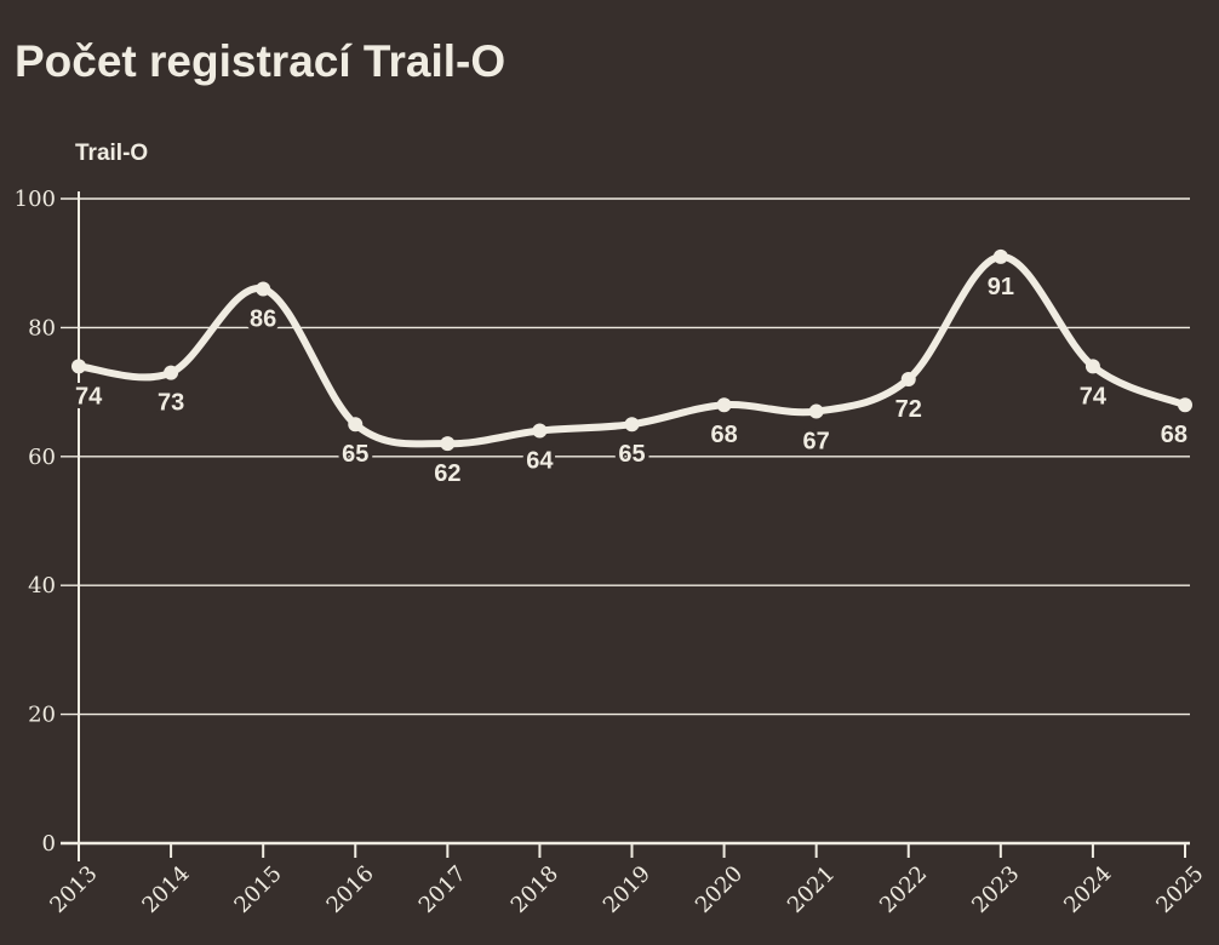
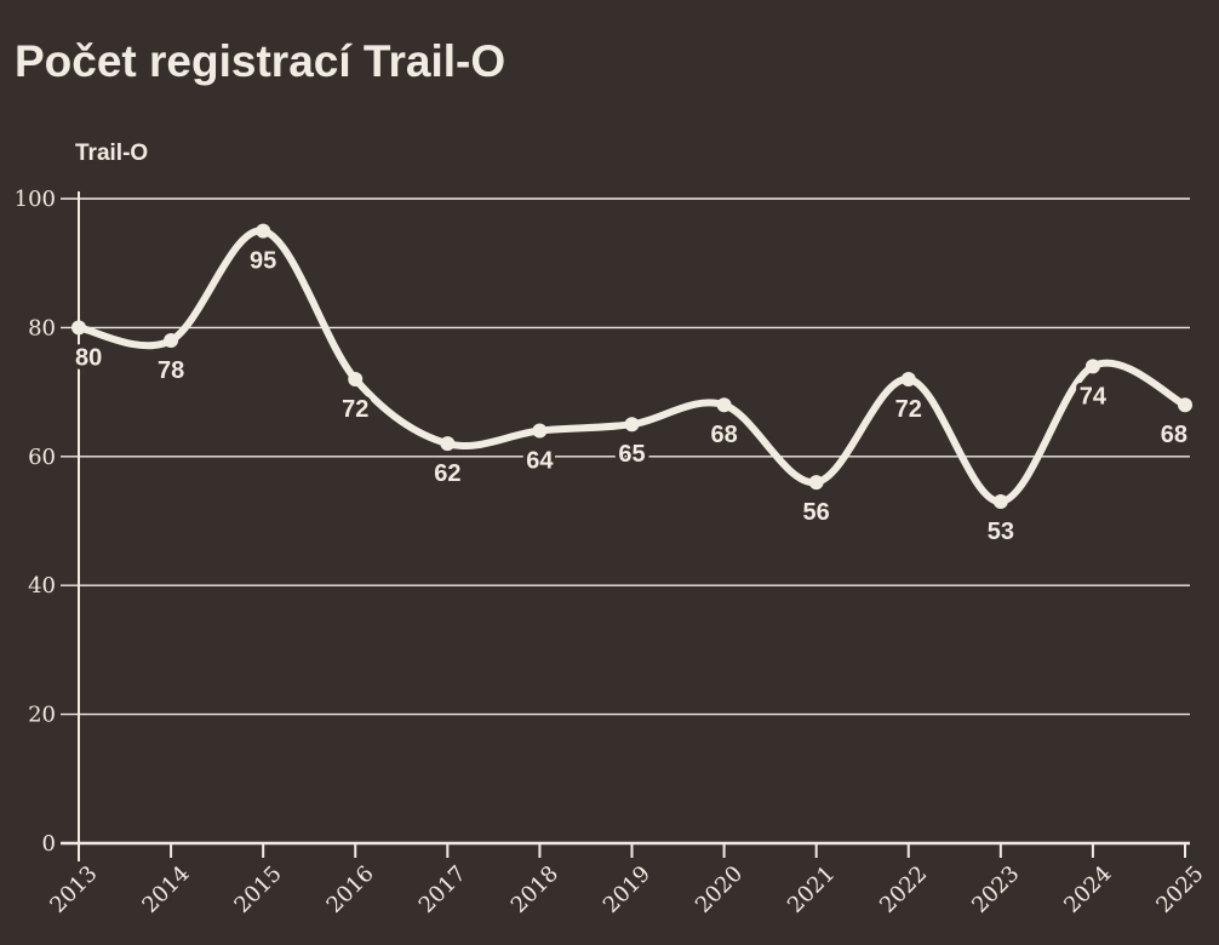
2013: 74 -> 80
2014: 73 -> 78
2015: 86 -> 95
2016: 65 -> 72
2021: 67 -> 56
2023: 91 -> 53
